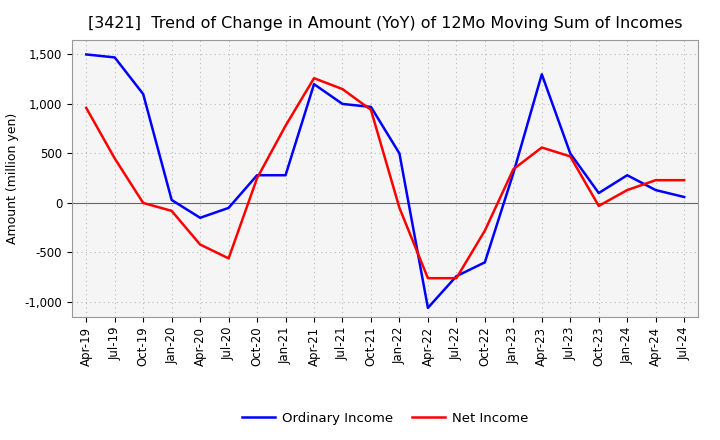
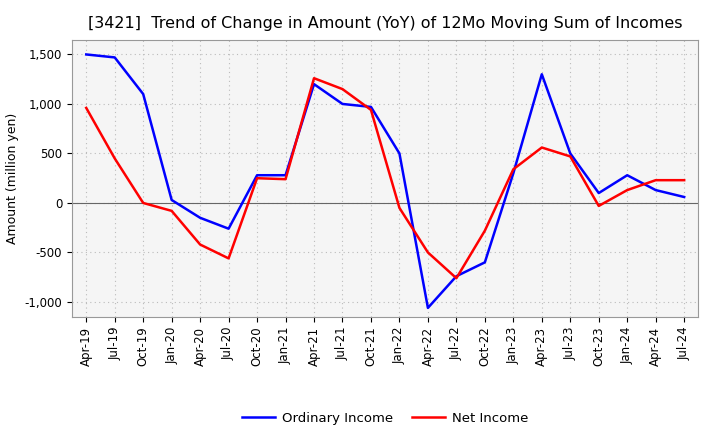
Ordinary Income/Jul-20: -50 -> -260
Net Income/Jan-21: 780 -> 240
Net Income/Apr-22: -760 -> -500
